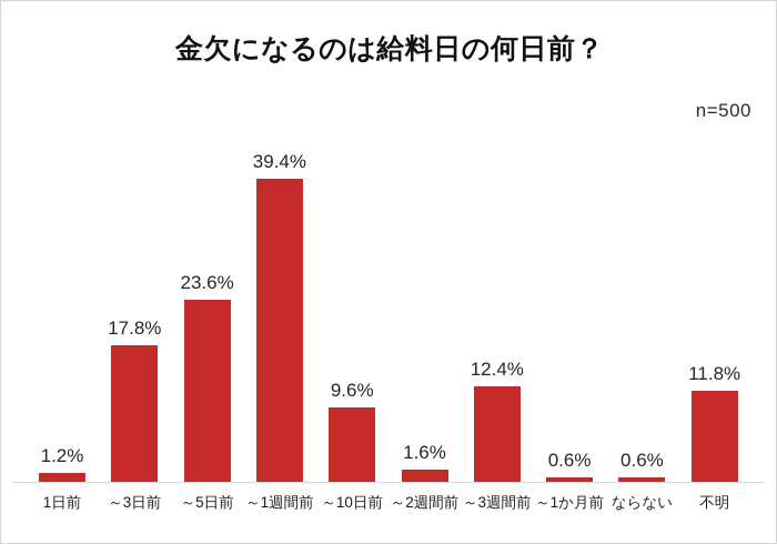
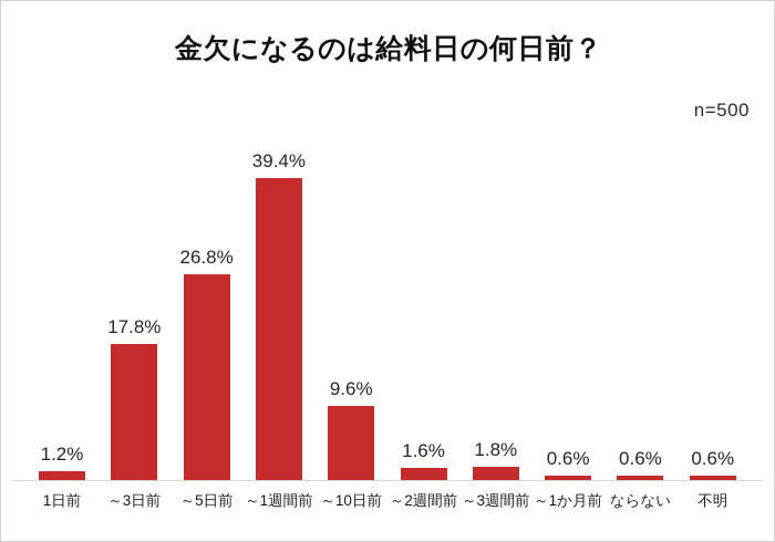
～5日前: 23.6% -> 26.8%
～3週間前: 12.4% -> 1.8%
不明: 11.8% -> 0.6%
